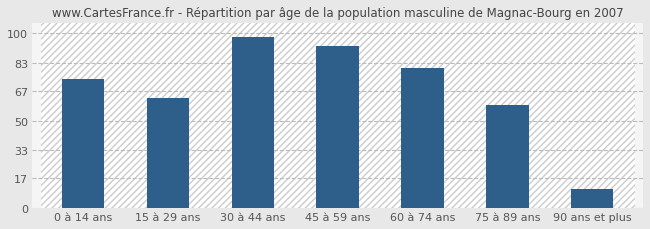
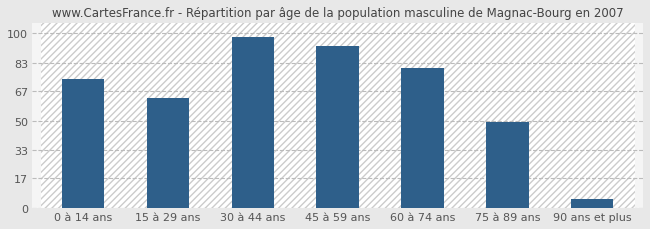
75 à 89 ans: 59 -> 49
90 ans et plus: 11 -> 5
